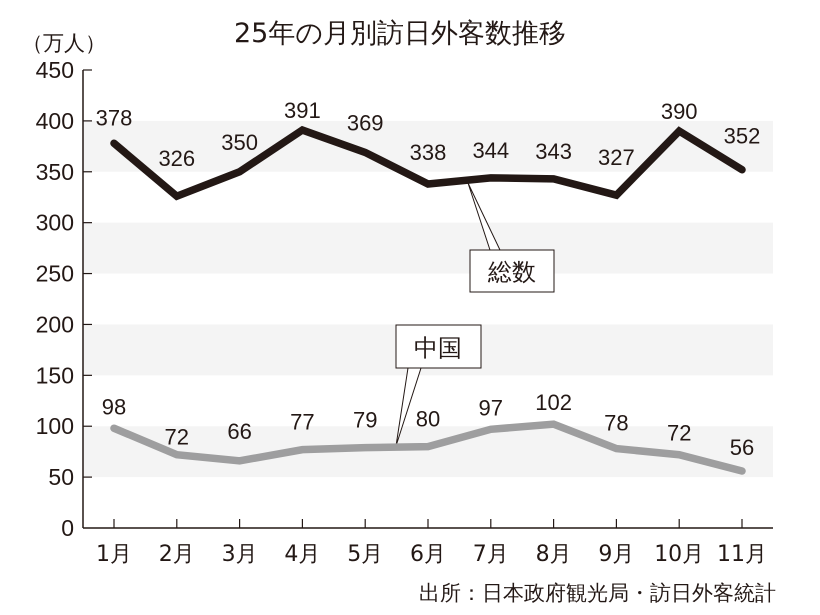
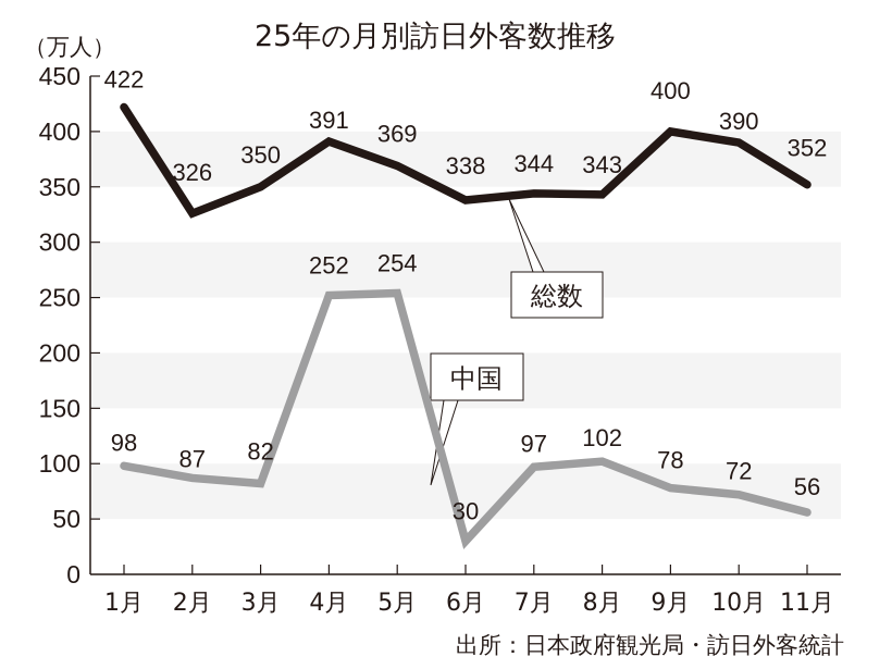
総数/1月: 378 -> 422
中国/2月: 72 -> 87
中国/3月: 66 -> 82
中国/4月: 77 -> 252
中国/5月: 79 -> 254
中国/6月: 80 -> 30
総数/9月: 327 -> 400
